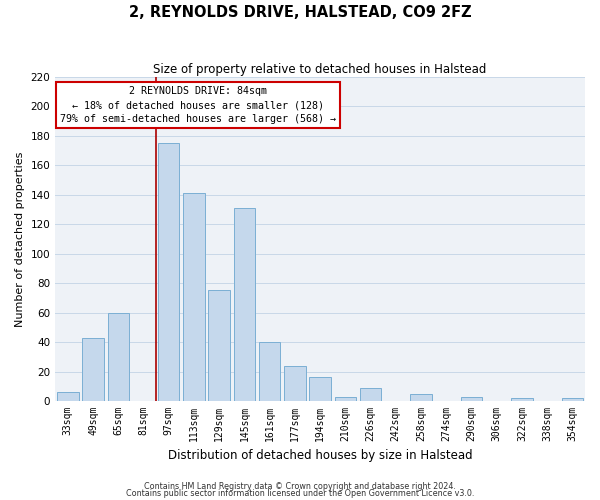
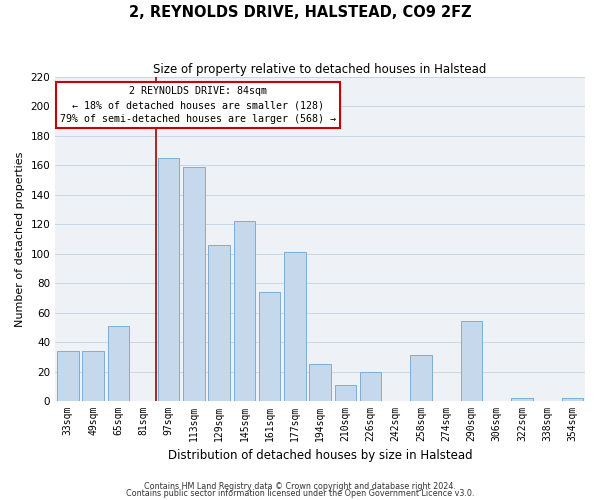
33sqm: 6 -> 34
49sqm: 43 -> 34
65sqm: 60 -> 51
97sqm: 175 -> 165
113sqm: 141 -> 159
129sqm: 75 -> 106
145sqm: 131 -> 122
161sqm: 40 -> 74
177sqm: 24 -> 101
194sqm: 16 -> 25
210sqm: 3 -> 11
226sqm: 9 -> 20
258sqm: 5 -> 31
290sqm: 3 -> 54
